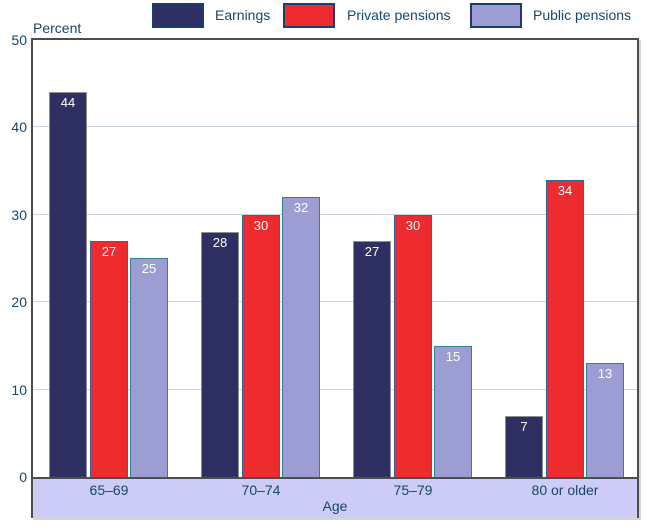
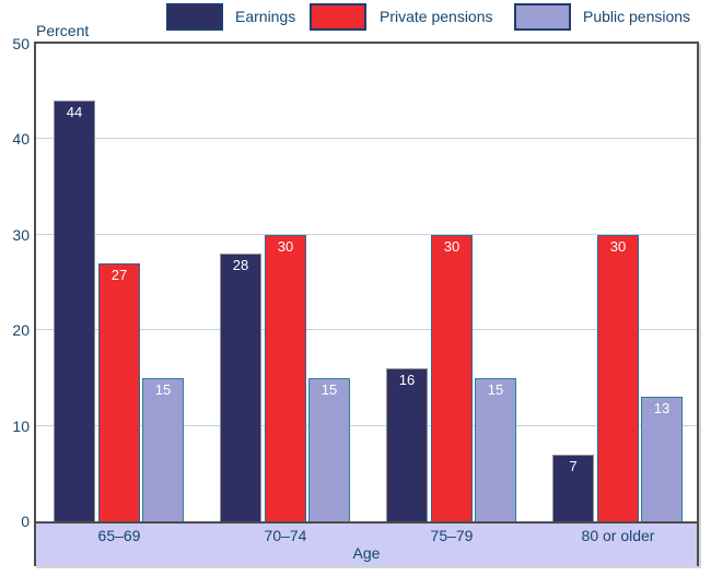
Public pensions/65–69: 25 -> 15
Public pensions/70–74: 32 -> 15
Earnings/75–79: 27 -> 16
Private pensions/80 or older: 34 -> 30
